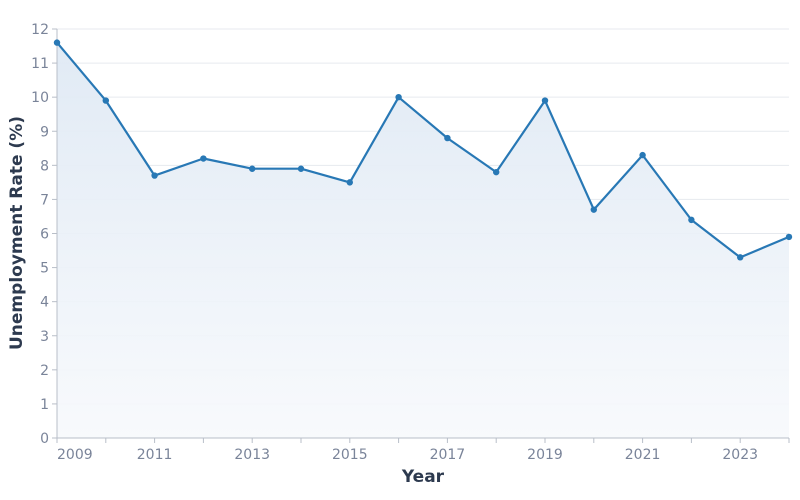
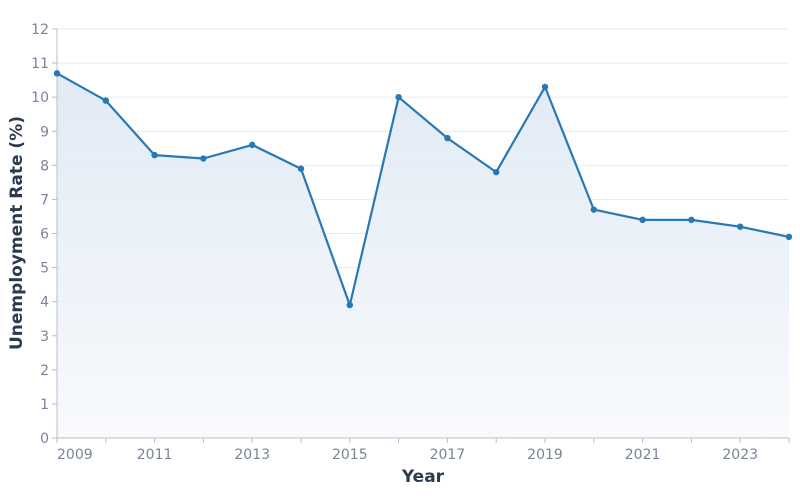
2009: 11.6 -> 10.7
2011: 7.7 -> 8.3
2013: 7.9 -> 8.6
2015: 7.5 -> 3.9
2019: 9.9 -> 10.3
2021: 8.3 -> 6.4
2023: 5.3 -> 6.2
